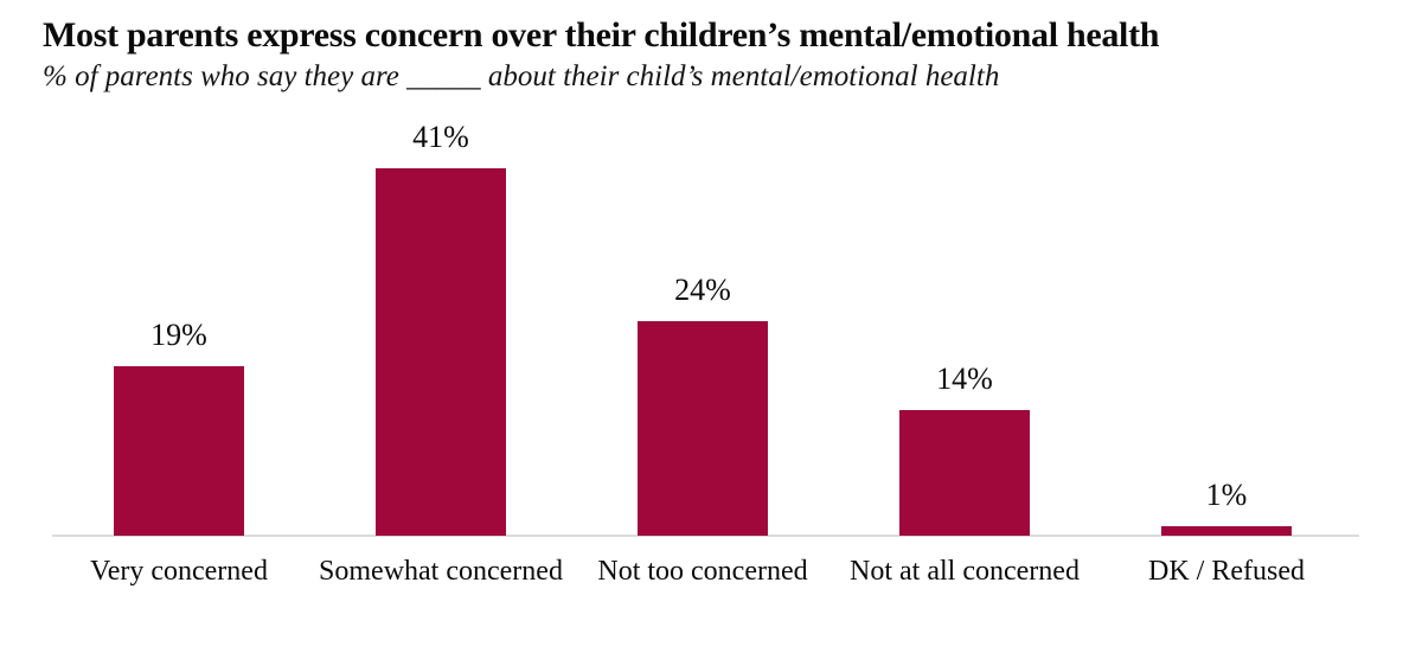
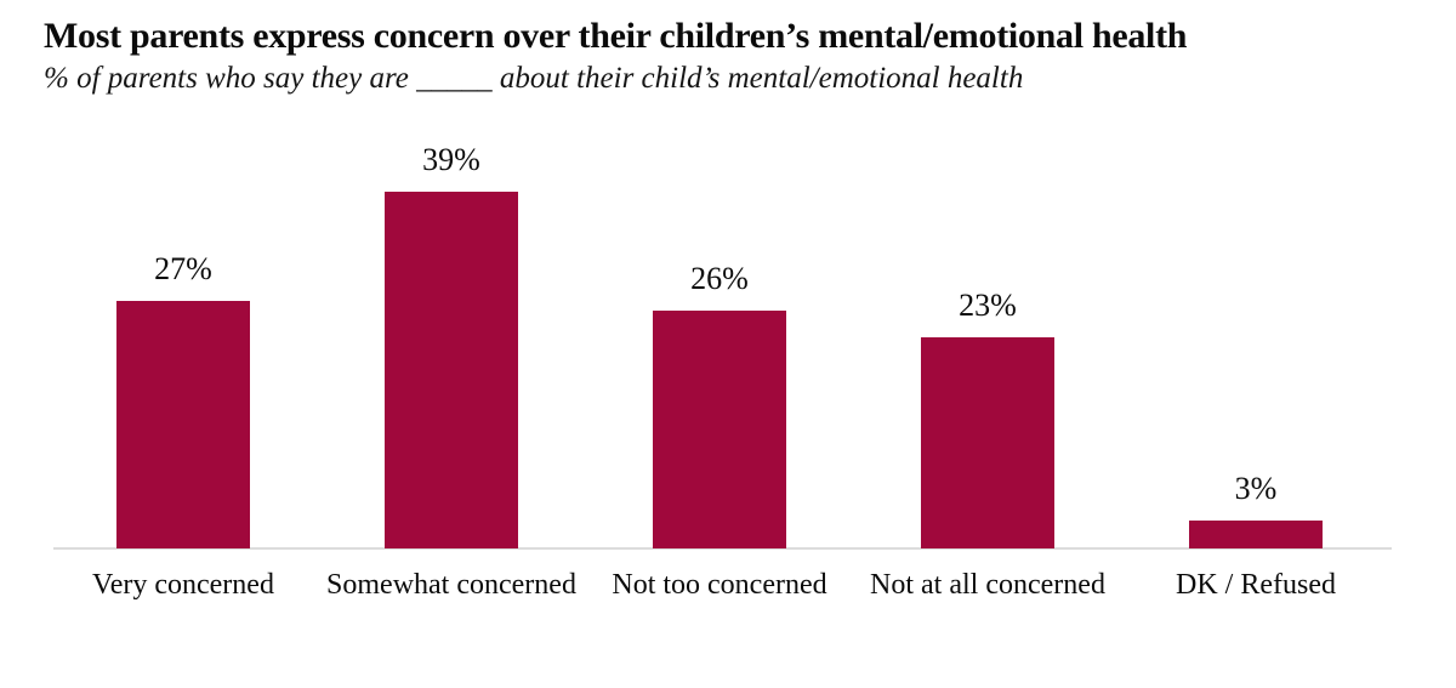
Very concerned: 19% -> 27%
Somewhat concerned: 41% -> 39%
Not too concerned: 24% -> 26%
Not at all concerned: 14% -> 23%
DK / Refused: 1% -> 3%
